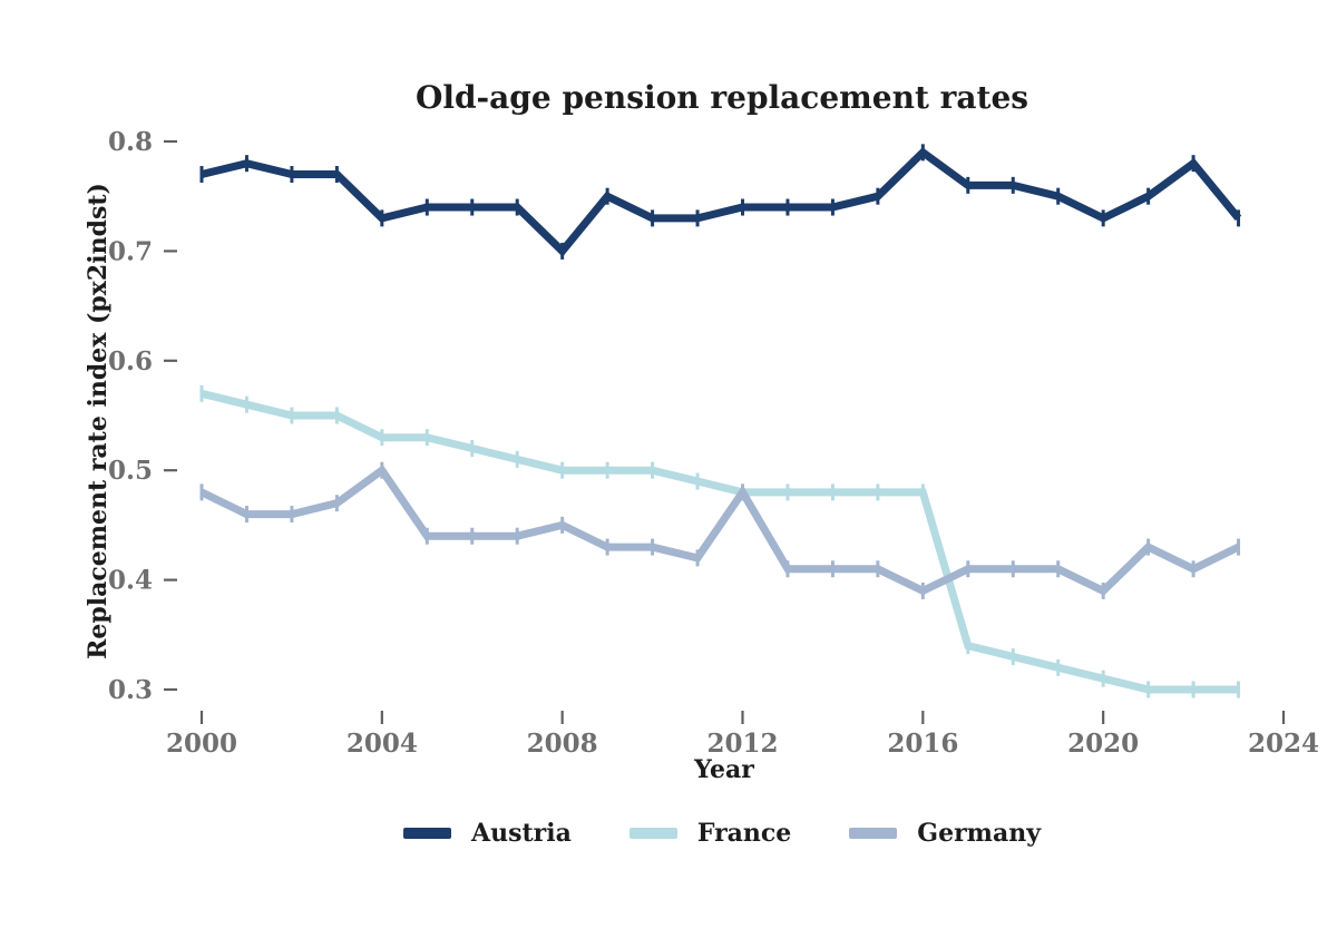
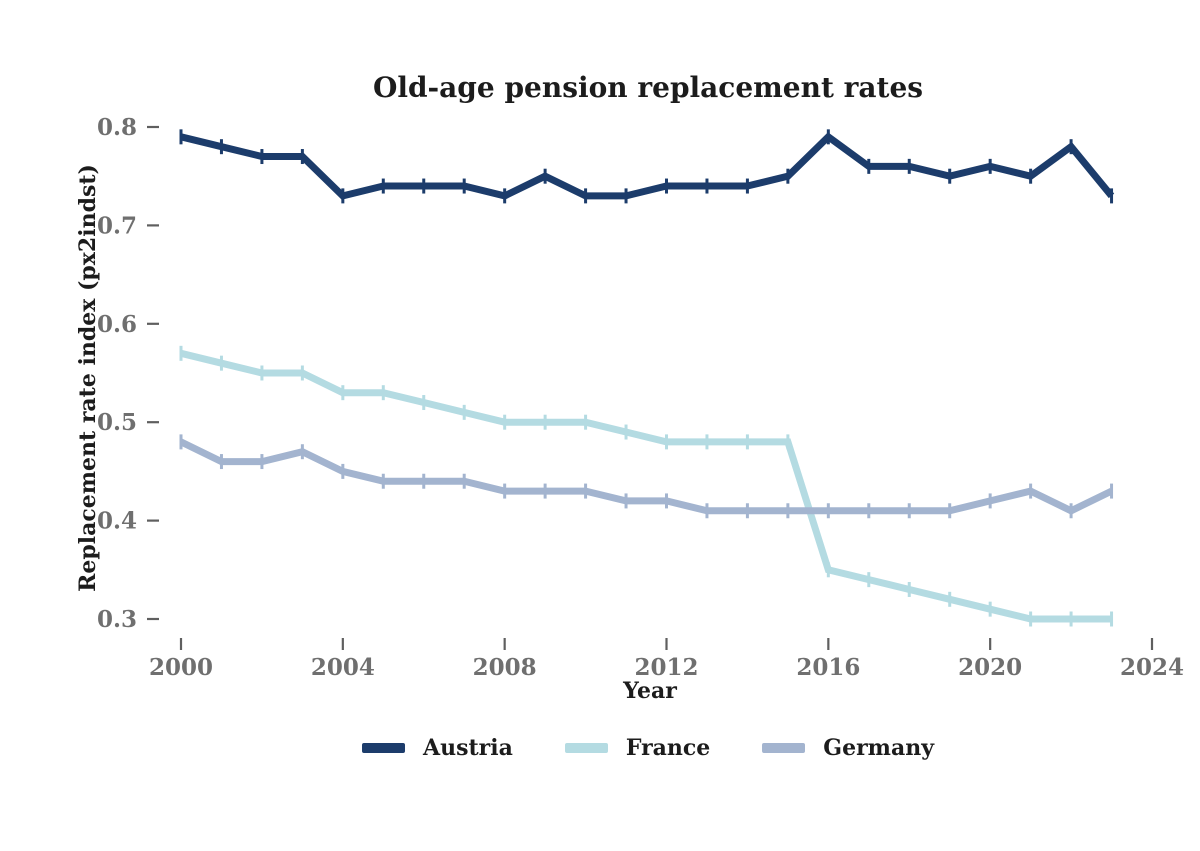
Austria/2000: 0.77 -> 0.79
Germany/2004: 0.50 -> 0.45
Austria/2008: 0.70 -> 0.73
Germany/2008: 0.45 -> 0.43
Germany/2012: 0.48 -> 0.42
France/2016: 0.48 -> 0.35
Germany/2016: 0.39 -> 0.41
Austria/2020: 0.73 -> 0.76
Germany/2020: 0.39 -> 0.42
